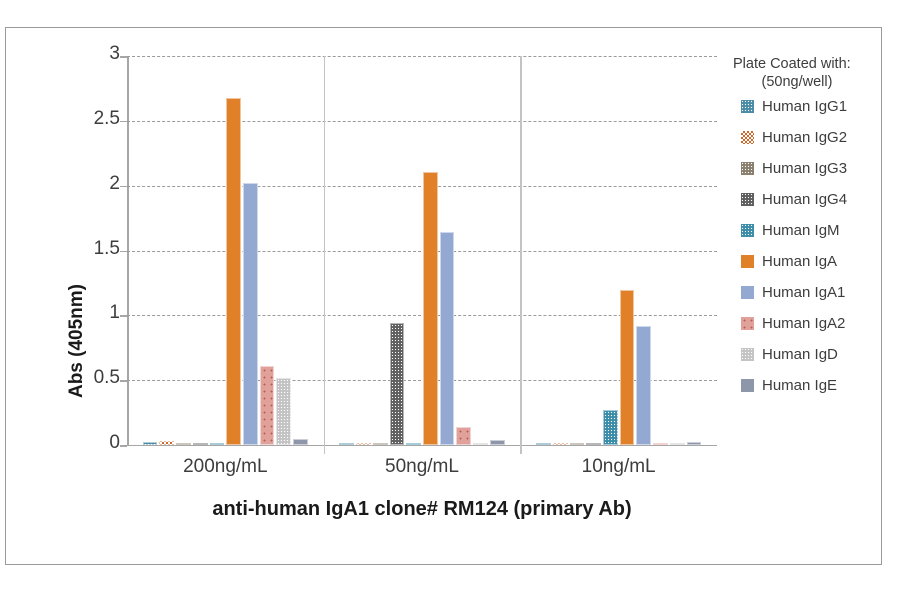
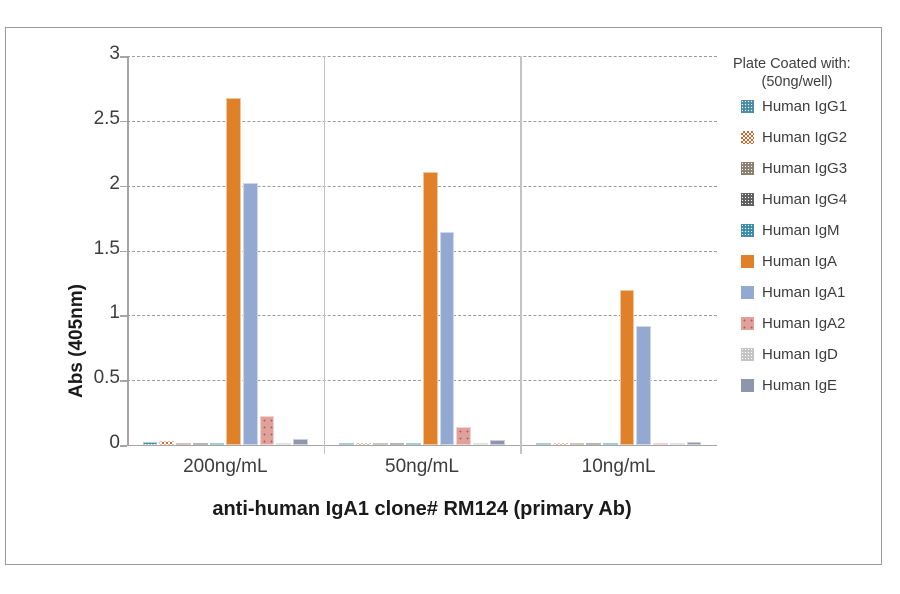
Human IgA2/200ng/mL: 0.61 -> 0.23
Human IgD/200ng/mL: 0.52 -> 0.01
Human IgG4/50ng/mL: 0.94 -> 0.01
Human IgM/10ng/mL: 0.27 -> 0.01
